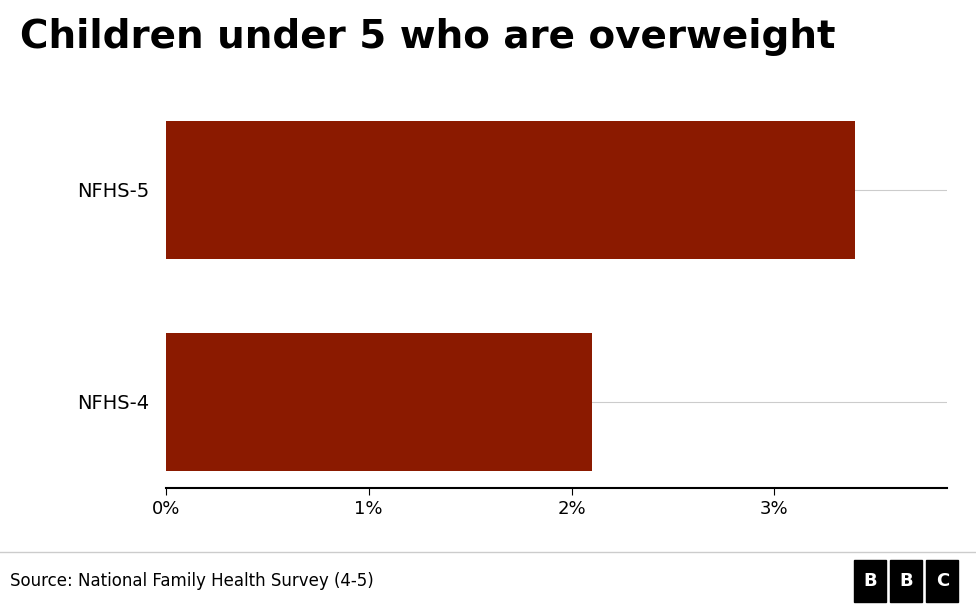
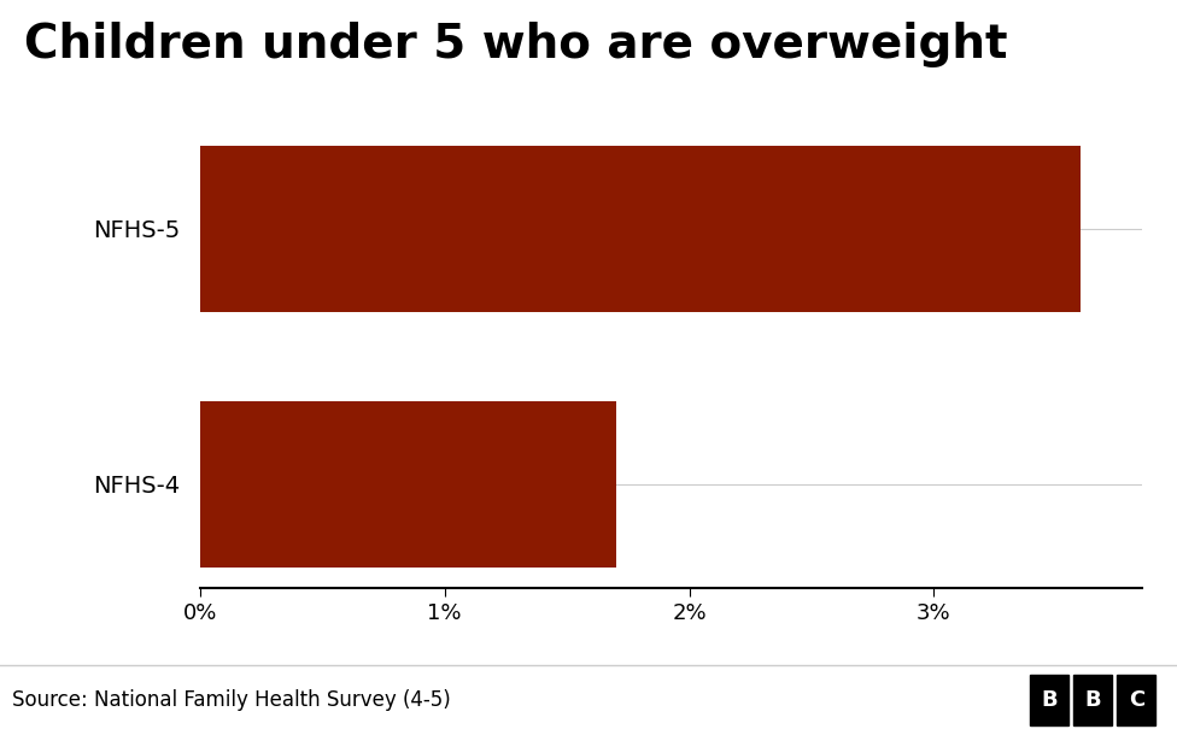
NFHS-5: 3.4% -> 3.6%
NFHS-4: 2.1% -> 1.7%
